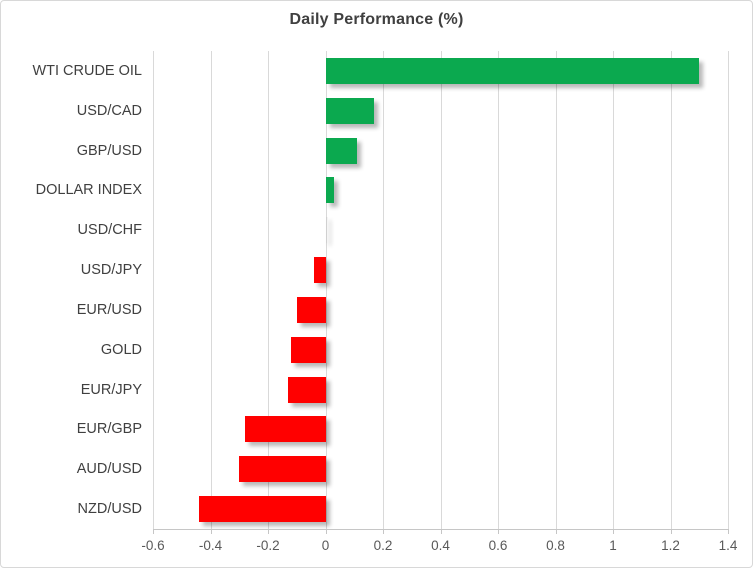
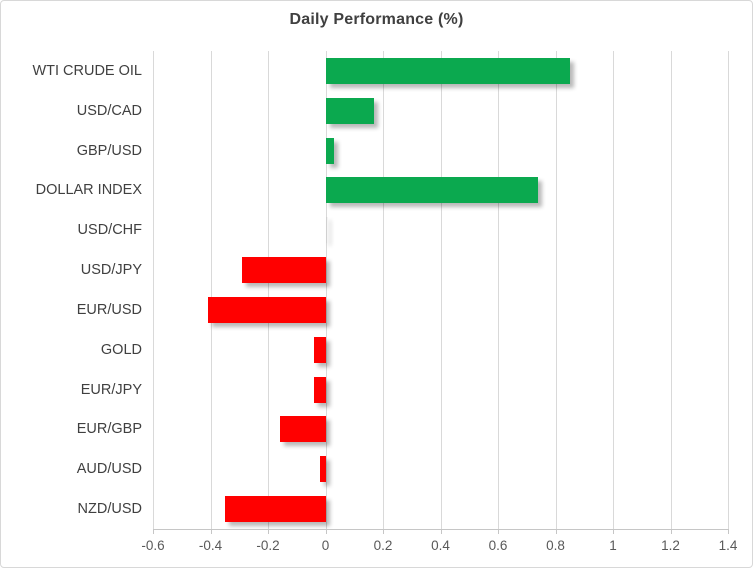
WTI CRUDE OIL: 1.30 -> 0.85
GBP/USD: 0.11 -> 0.03
DOLLAR INDEX: 0.03 -> 0.74
USD/JPY: -0.04 -> -0.29
EUR/USD: -0.10 -> -0.41
GOLD: -0.12 -> -0.04
EUR/JPY: -0.13 -> -0.04
EUR/GBP: -0.28 -> -0.16
AUD/USD: -0.30 -> -0.02
NZD/USD: -0.44 -> -0.35
